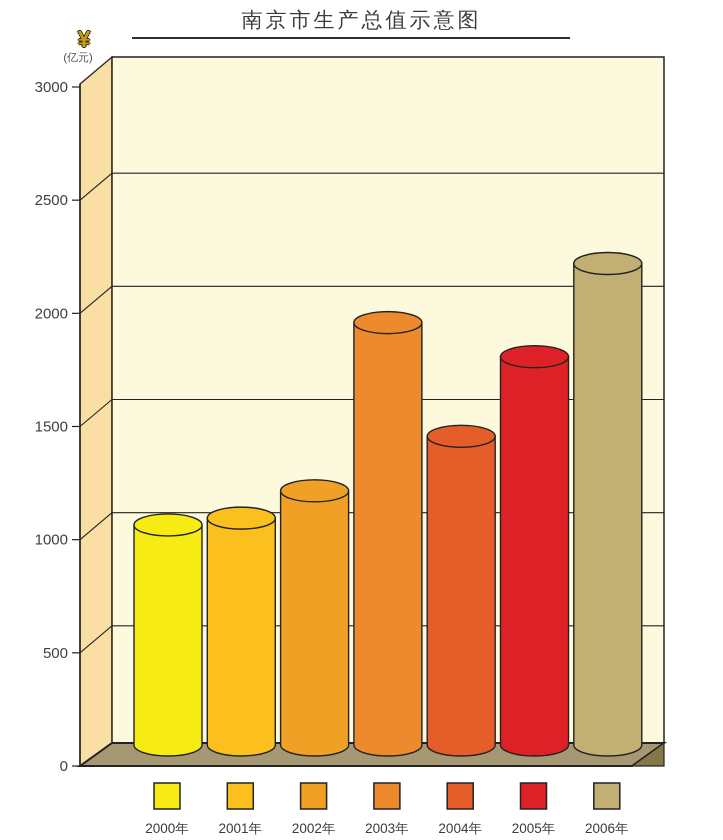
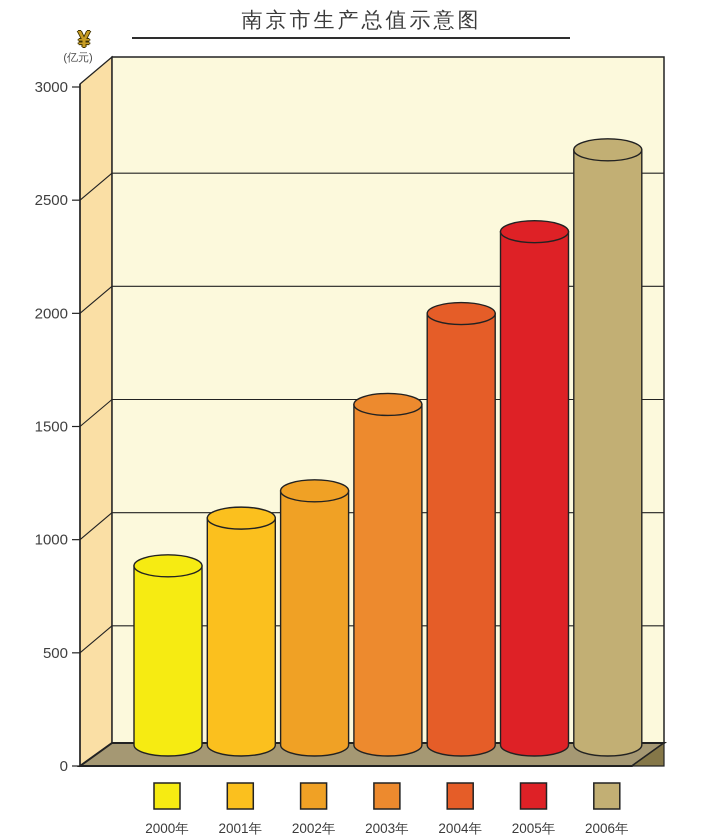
2000年: 990 -> 810
2003年: 1880 -> 1520
2004年: 1380 -> 1920
2005年: 1730 -> 2280
2006年: 2140 -> 2640
